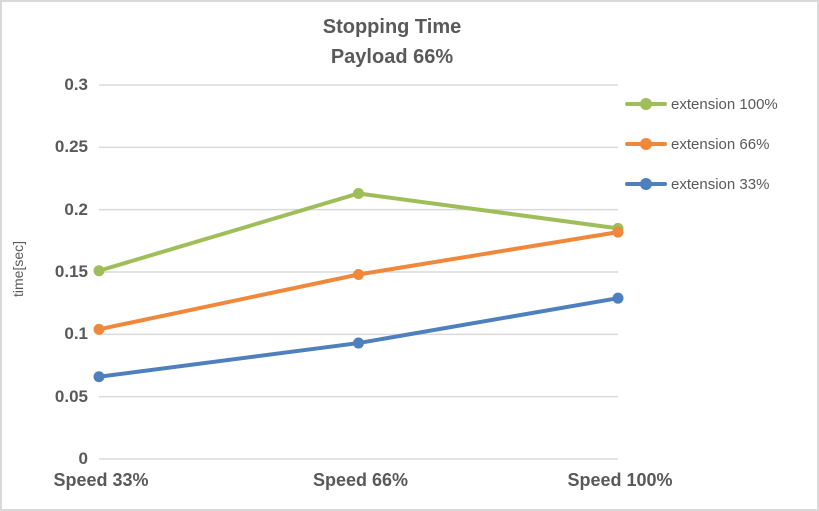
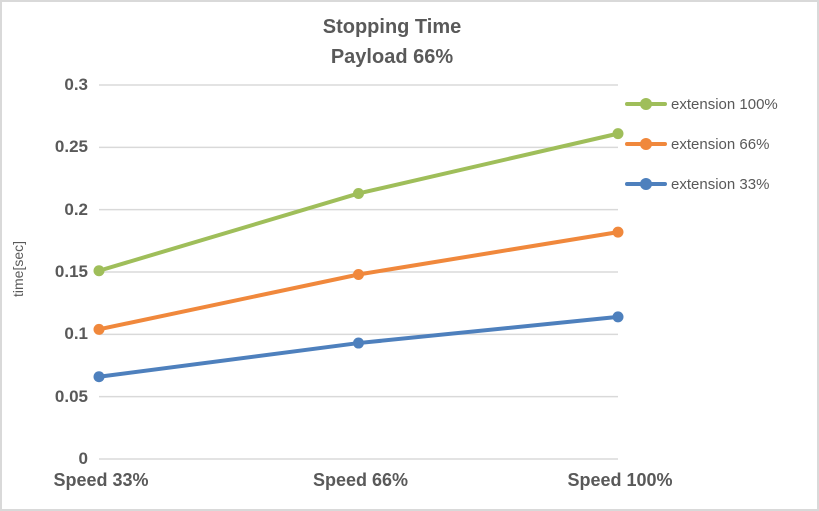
extension 100%/Speed 100%: 0.185 -> 0.261
extension 33%/Speed 100%: 0.129 -> 0.114
